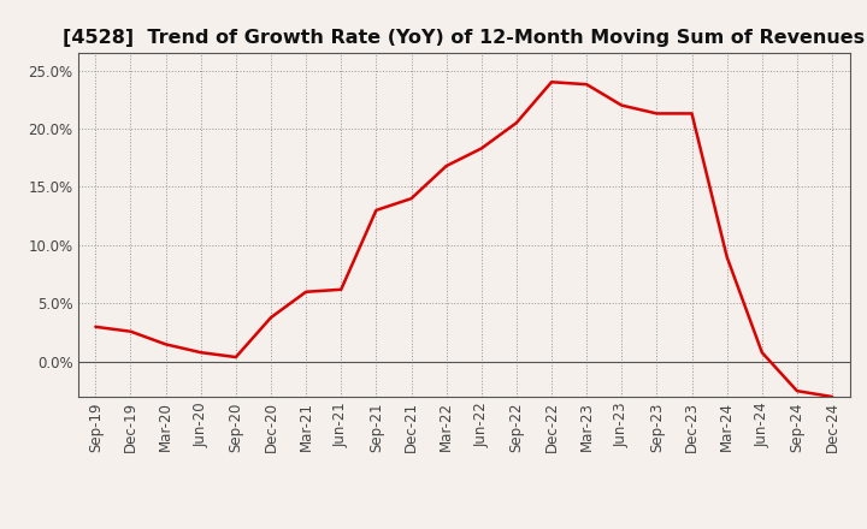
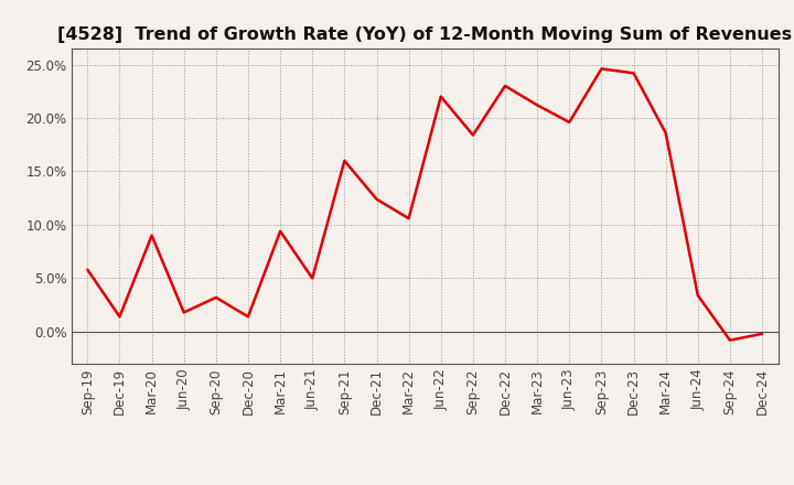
Sep-19: 3.0% -> 5.8%
Dec-19: 2.6% -> 1.4%
Mar-20: 1.5% -> 9.0%
Jun-20: 0.8% -> 1.8%
Sep-20: 0.4% -> 3.2%
Dec-20: 3.8% -> 1.4%
Mar-21: 6.0% -> 9.4%
Jun-21: 6.2% -> 5.0%
Sep-21: 13.0% -> 16.0%
Dec-21: 14.0% -> 12.4%
Mar-22: 16.8% -> 10.6%
Jun-22: 18.3% -> 22.0%
Sep-22: 20.5% -> 18.4%
Dec-22: 24.0% -> 23.0%
Mar-23: 23.8% -> 21.2%
Jun-23: 22.0% -> 19.6%
Sep-23: 21.3% -> 24.6%
Dec-23: 21.3% -> 24.2%
Mar-24: 9.0% -> 18.6%
Jun-24: 0.8% -> 3.4%
Sep-24: -2.5% -> -0.8%
Dec-24: -3.0% -> -0.2%
